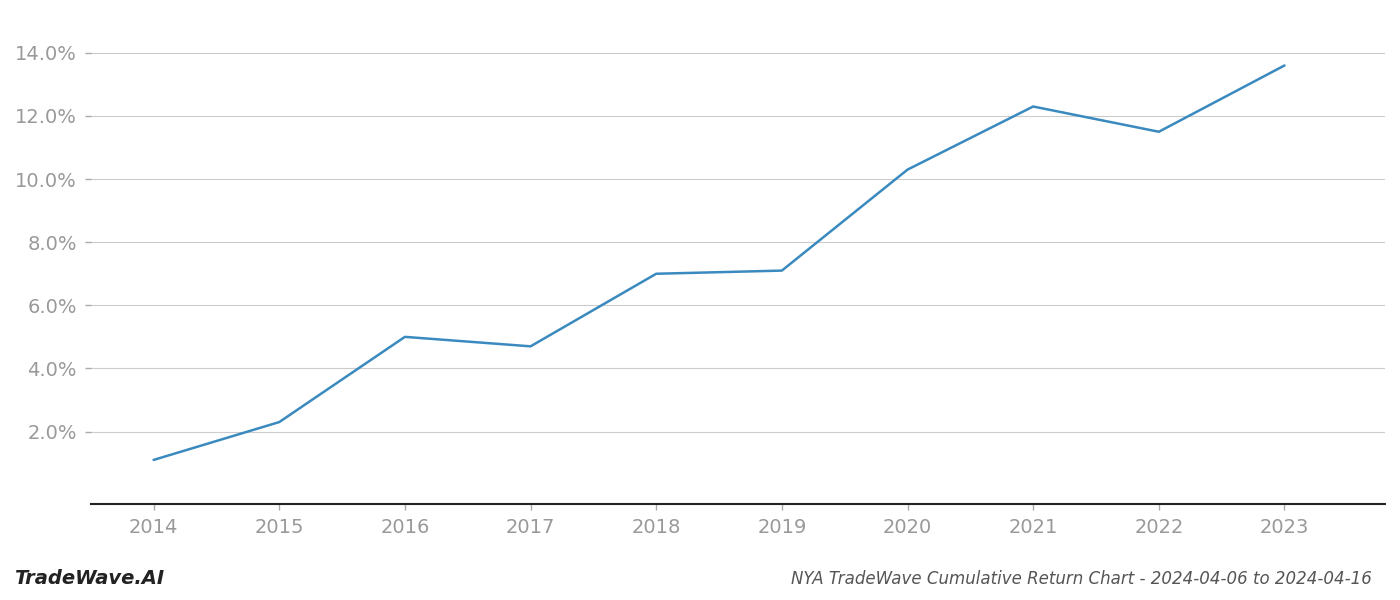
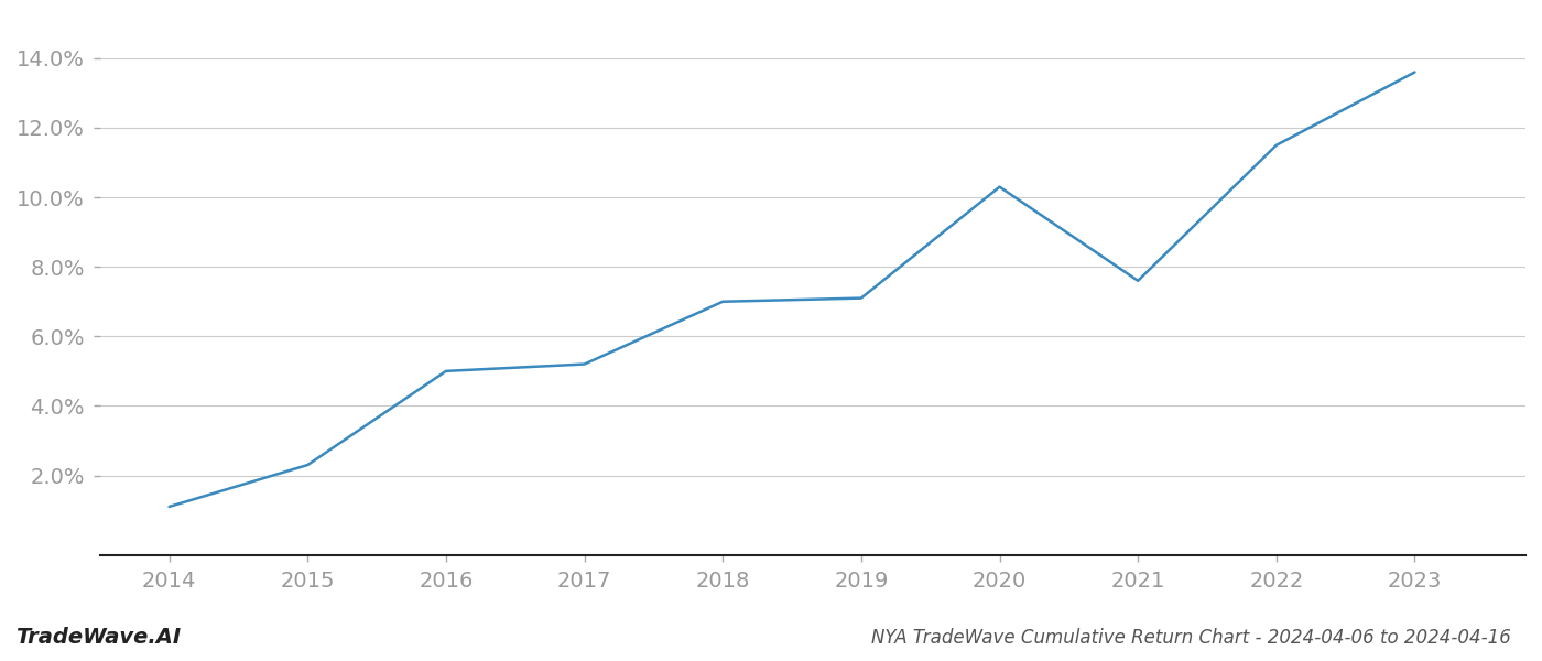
2017: 4.7% -> 5.2%
2021: 12.3% -> 7.6%
